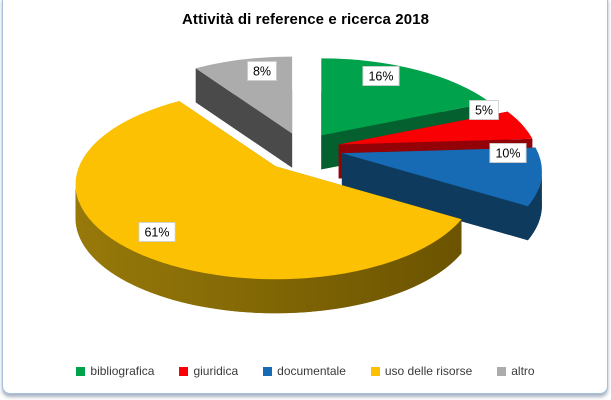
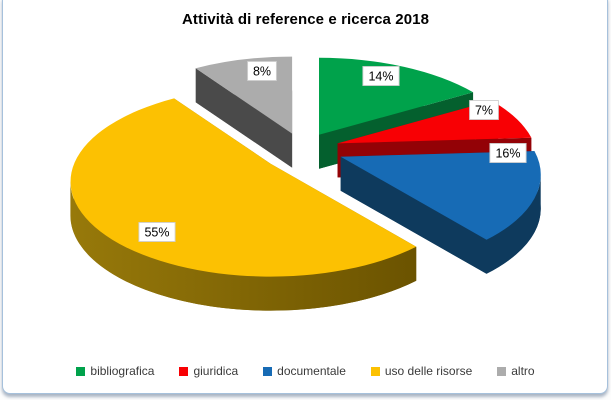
bibliografica: 16% -> 14%
giuridica: 5% -> 7%
documentale: 10% -> 16%
uso delle risorse: 61% -> 55%
